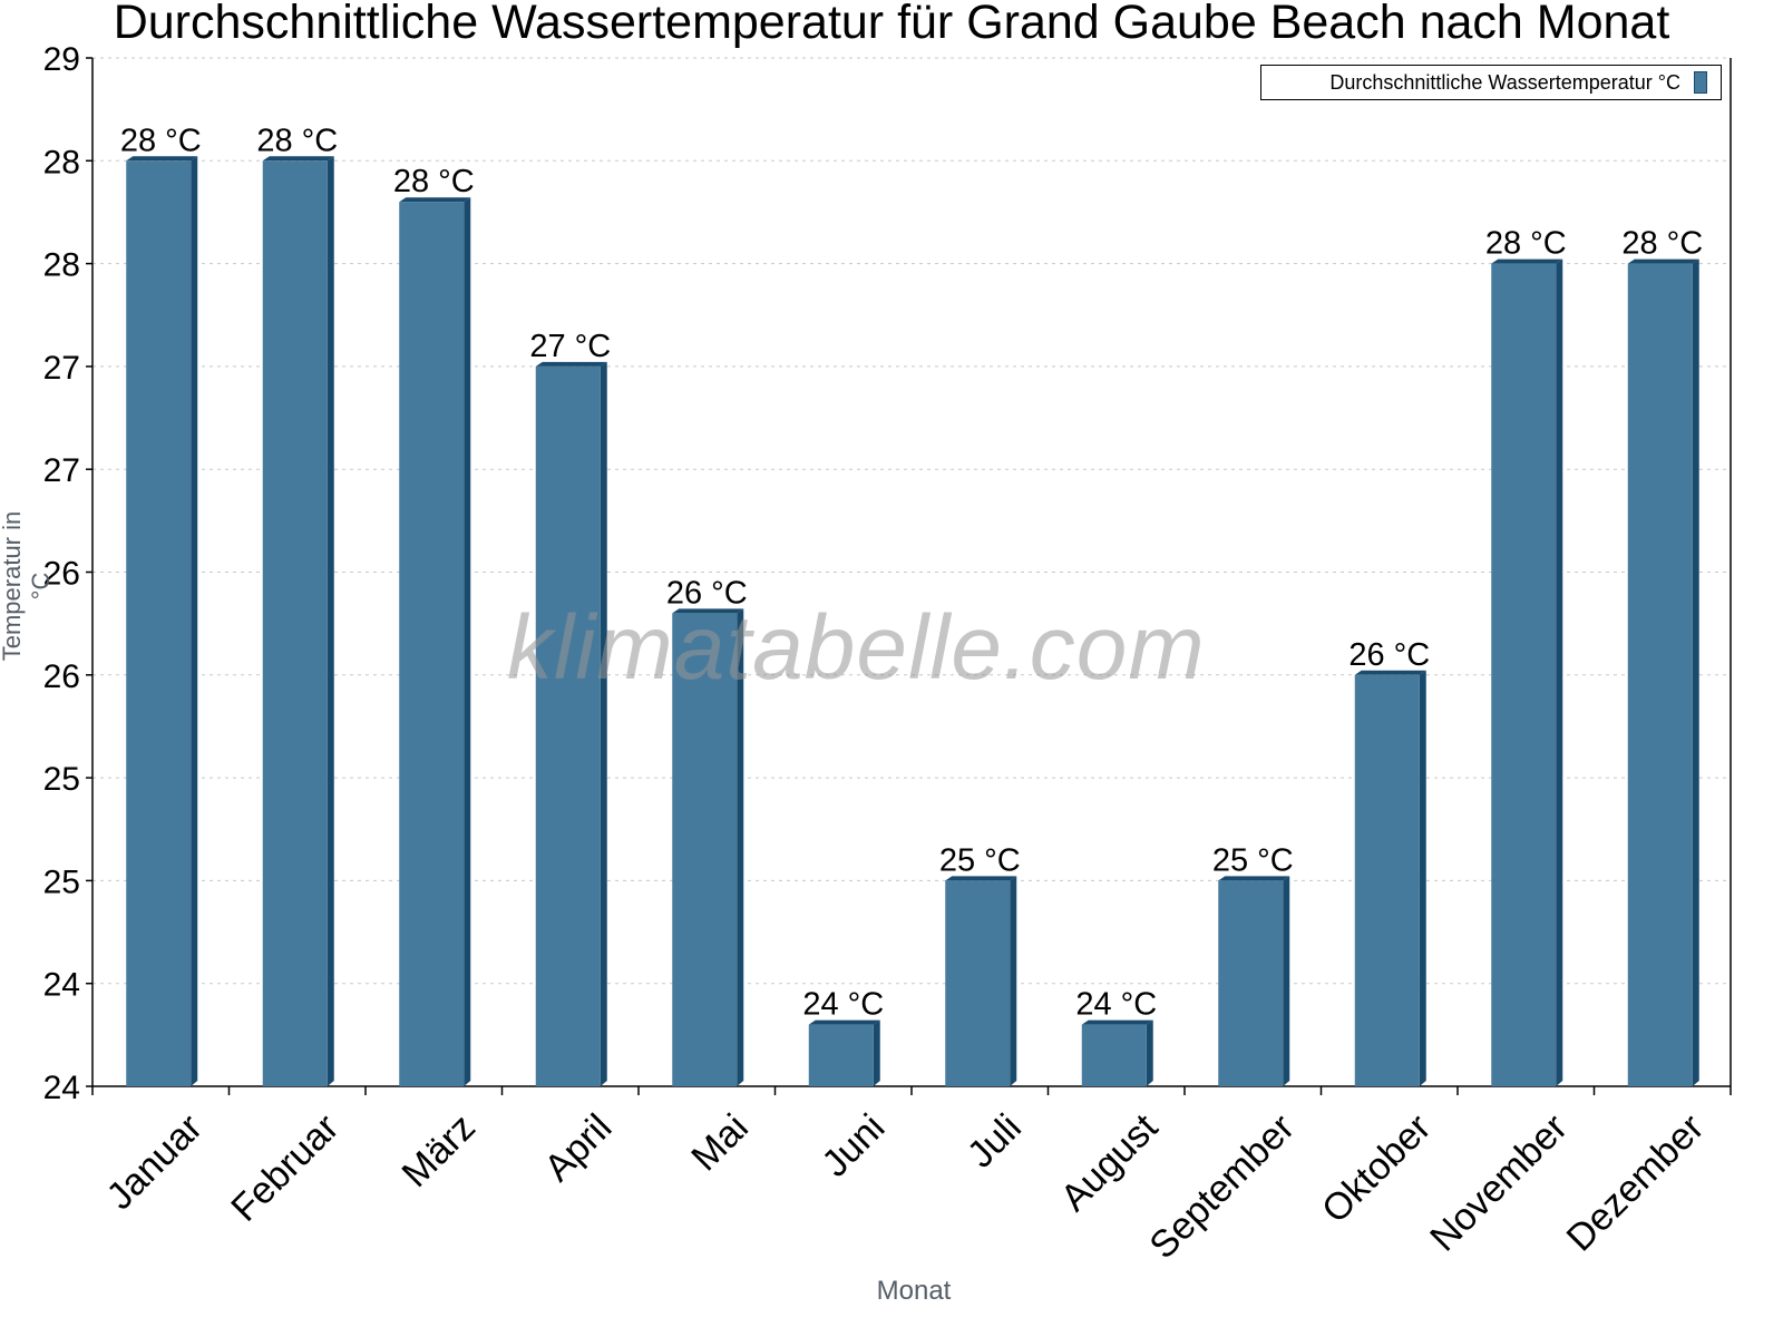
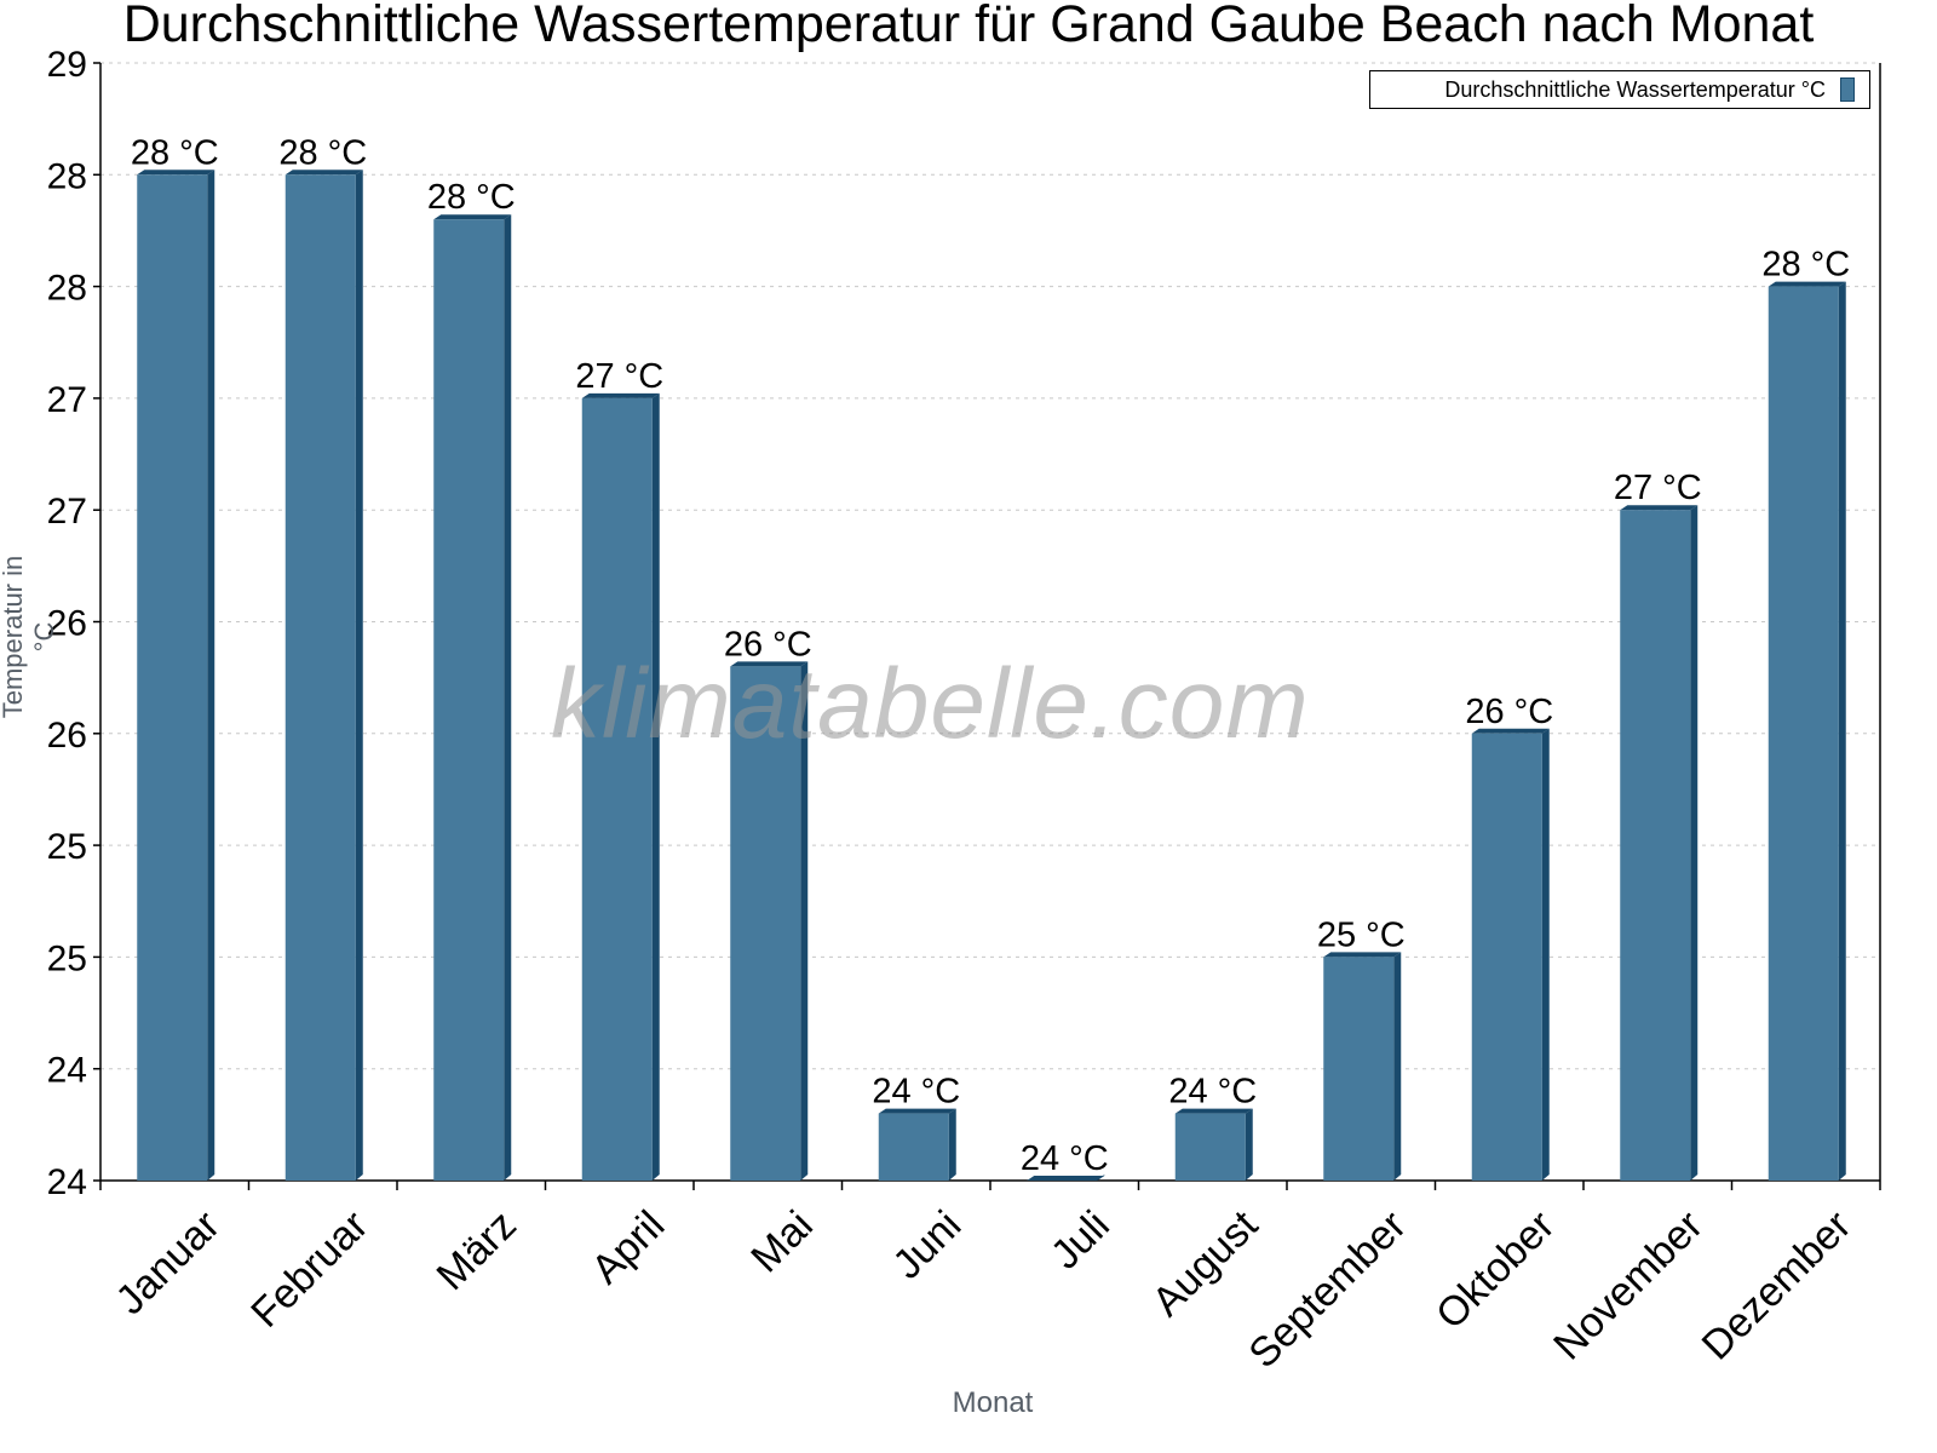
Juli: 25 -> 24
November: 28 -> 27
